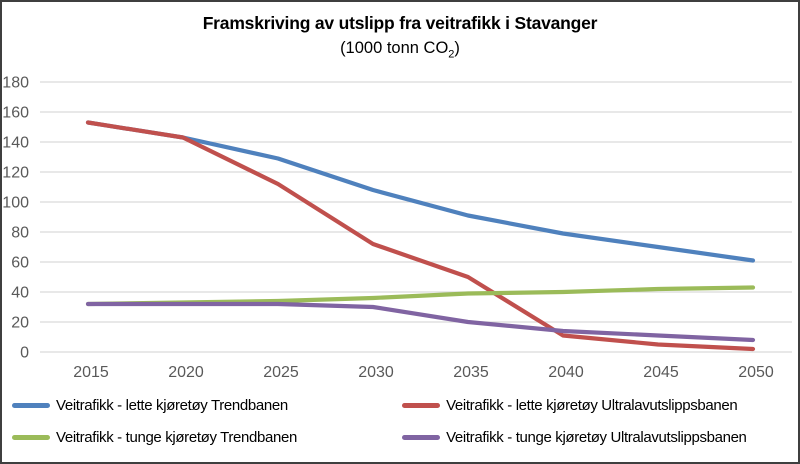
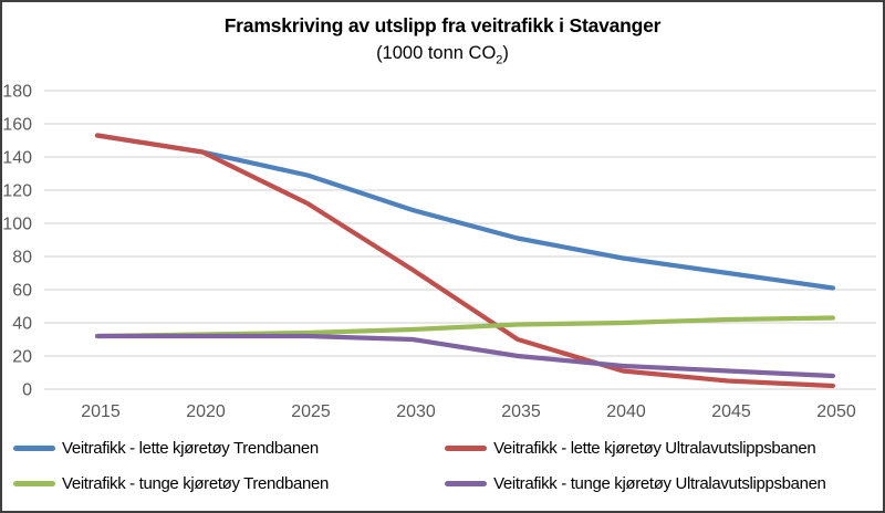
Veitrafikk - lette kjøretøy Ultralavutslippsbanen/2035: 50 -> 30
